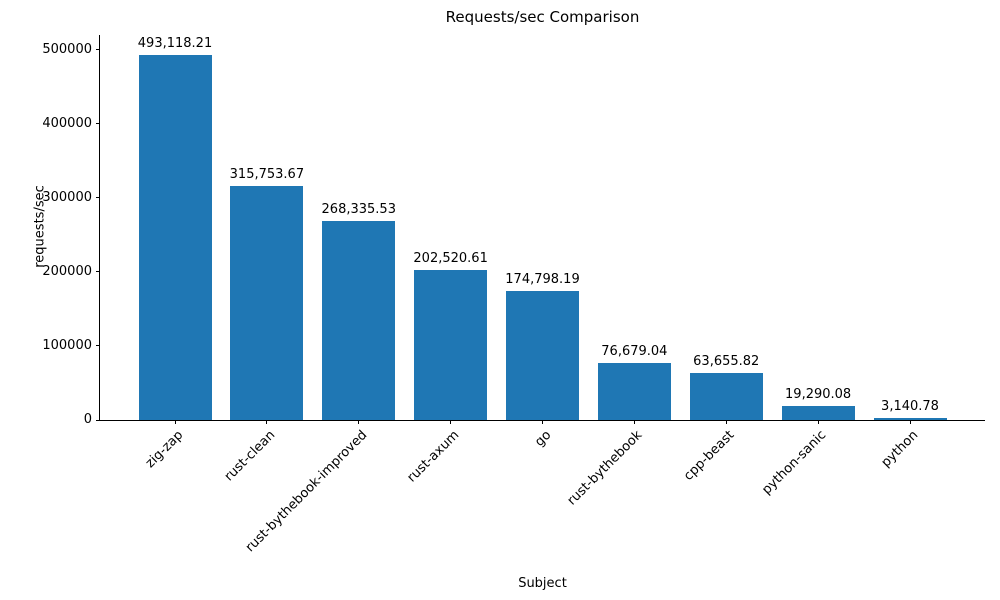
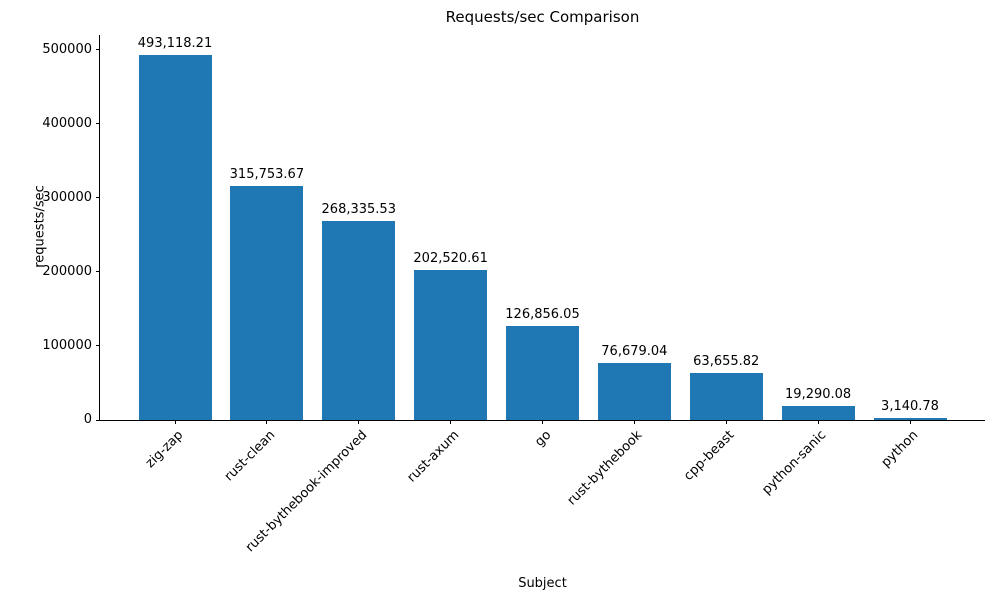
go: 174,798.19 -> 126,856.05
